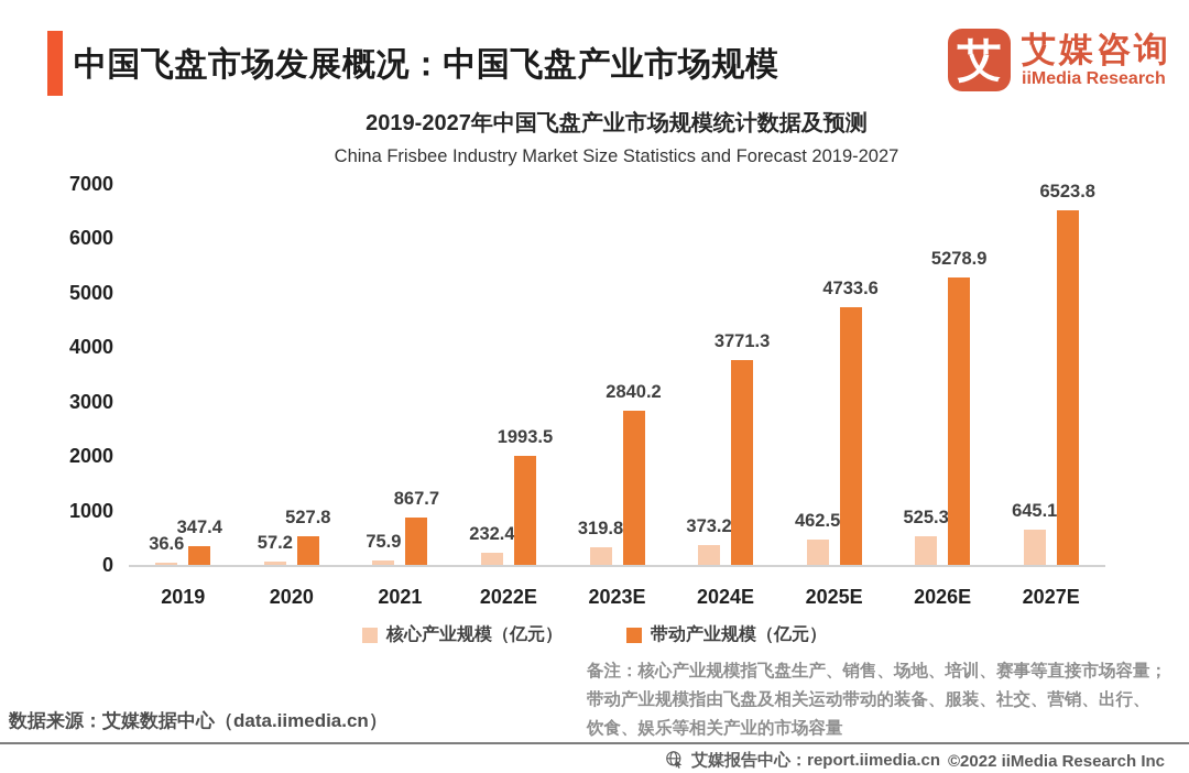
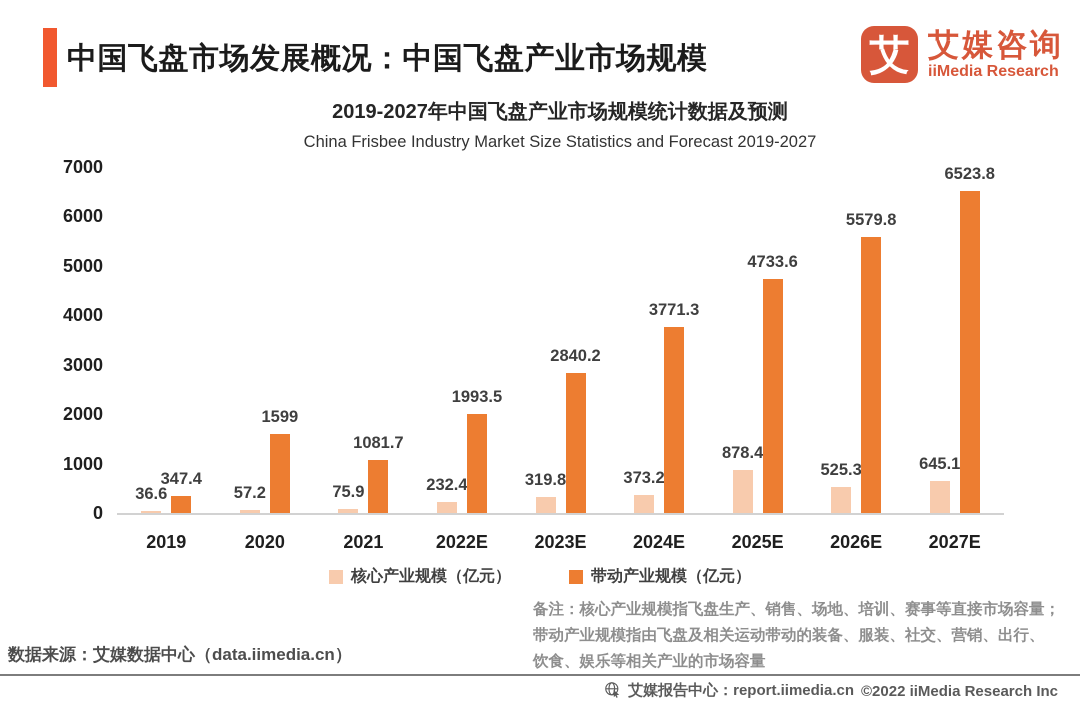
带动产业规模（亿元）/2020: 527.8 -> 1599
带动产业规模（亿元）/2021: 867.7 -> 1081.7
核心产业规模（亿元）/2025E: 462.5 -> 878.4
带动产业规模（亿元）/2026E: 5278.9 -> 5579.8
